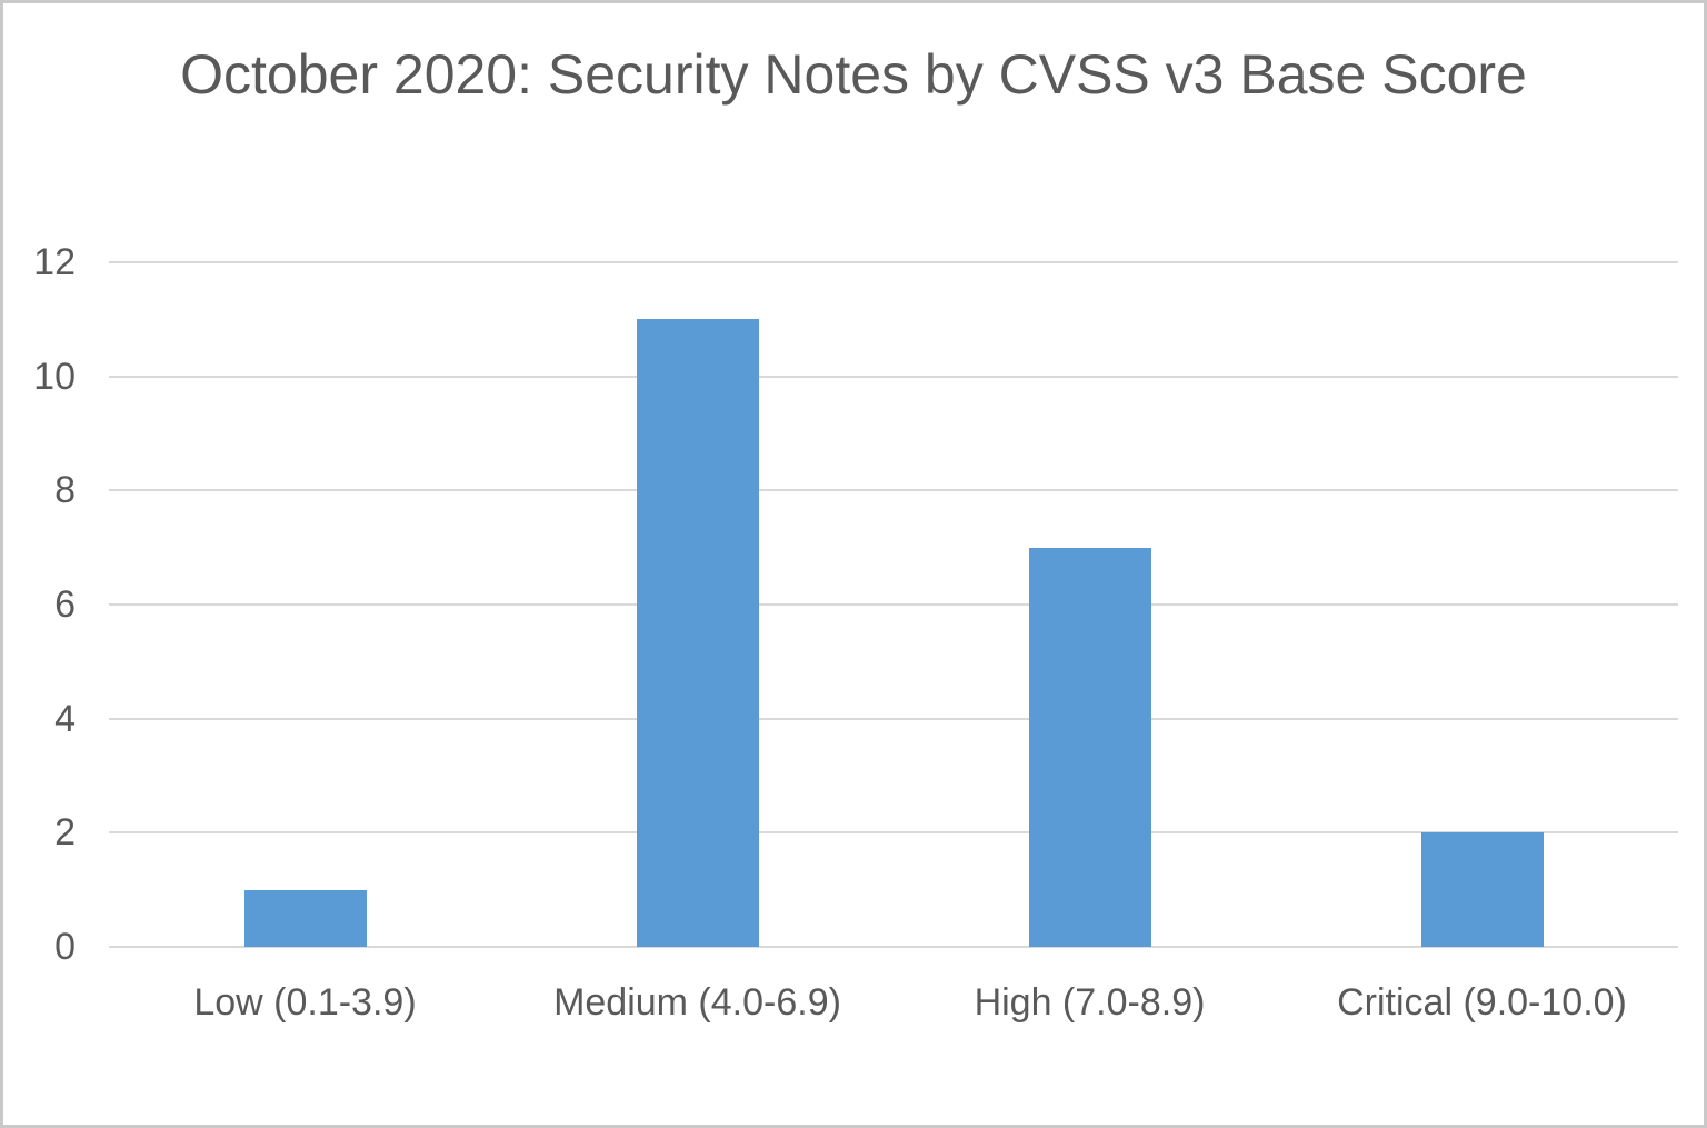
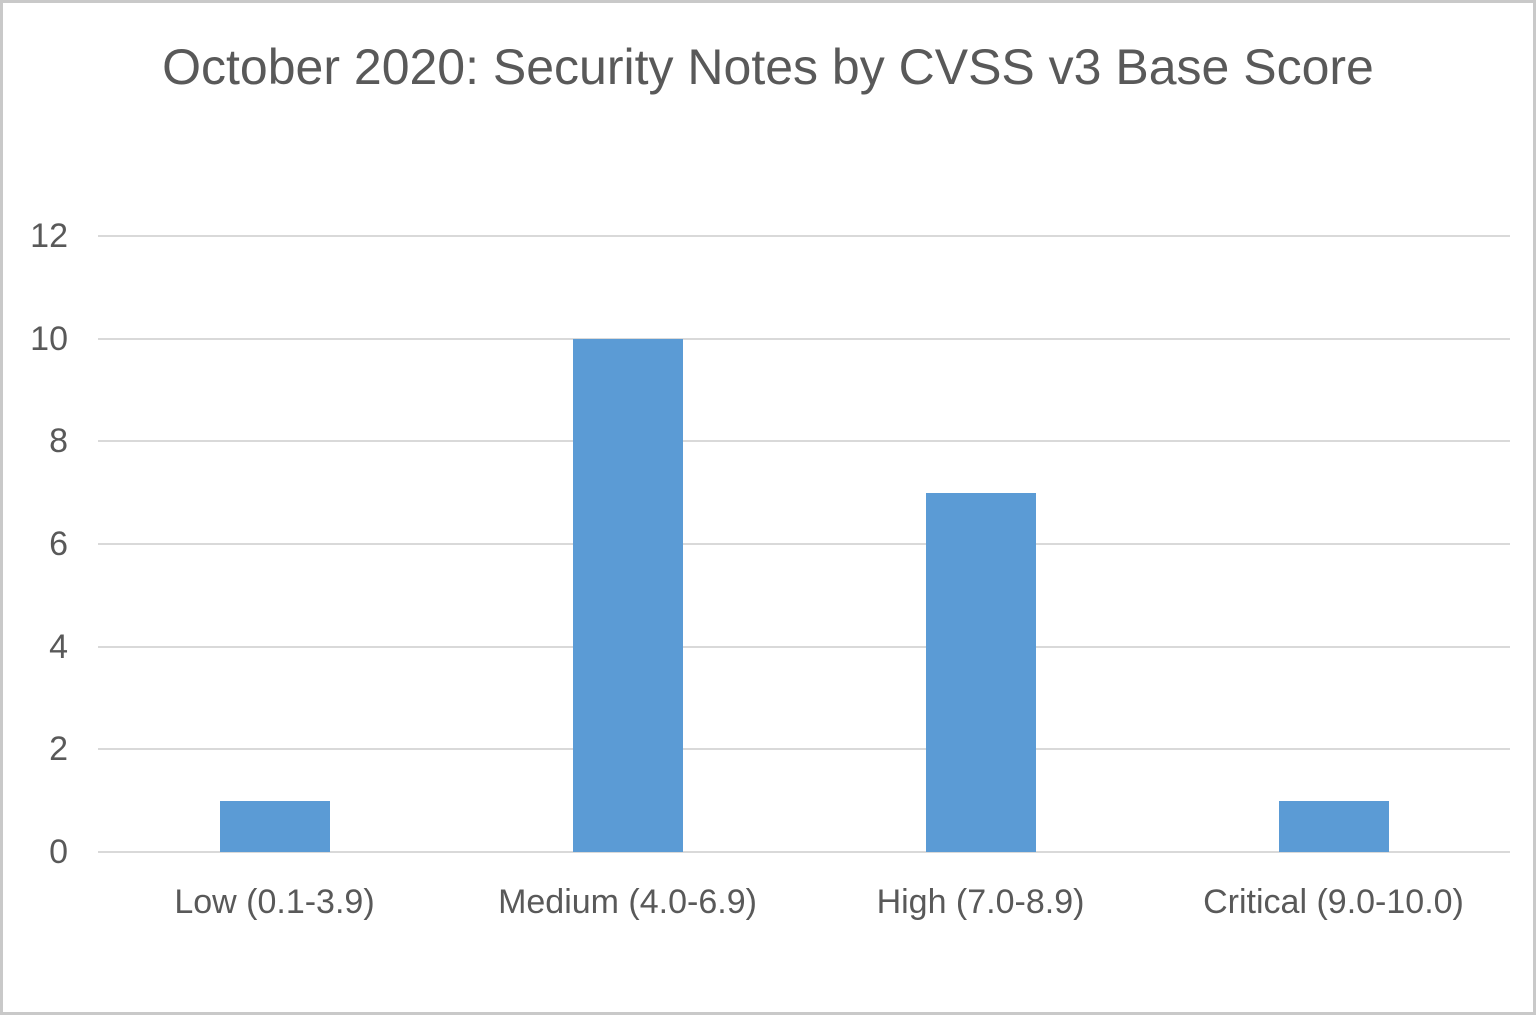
Medium (4.0-6.9): 11 -> 10
Critical (9.0-10.0): 2 -> 1
